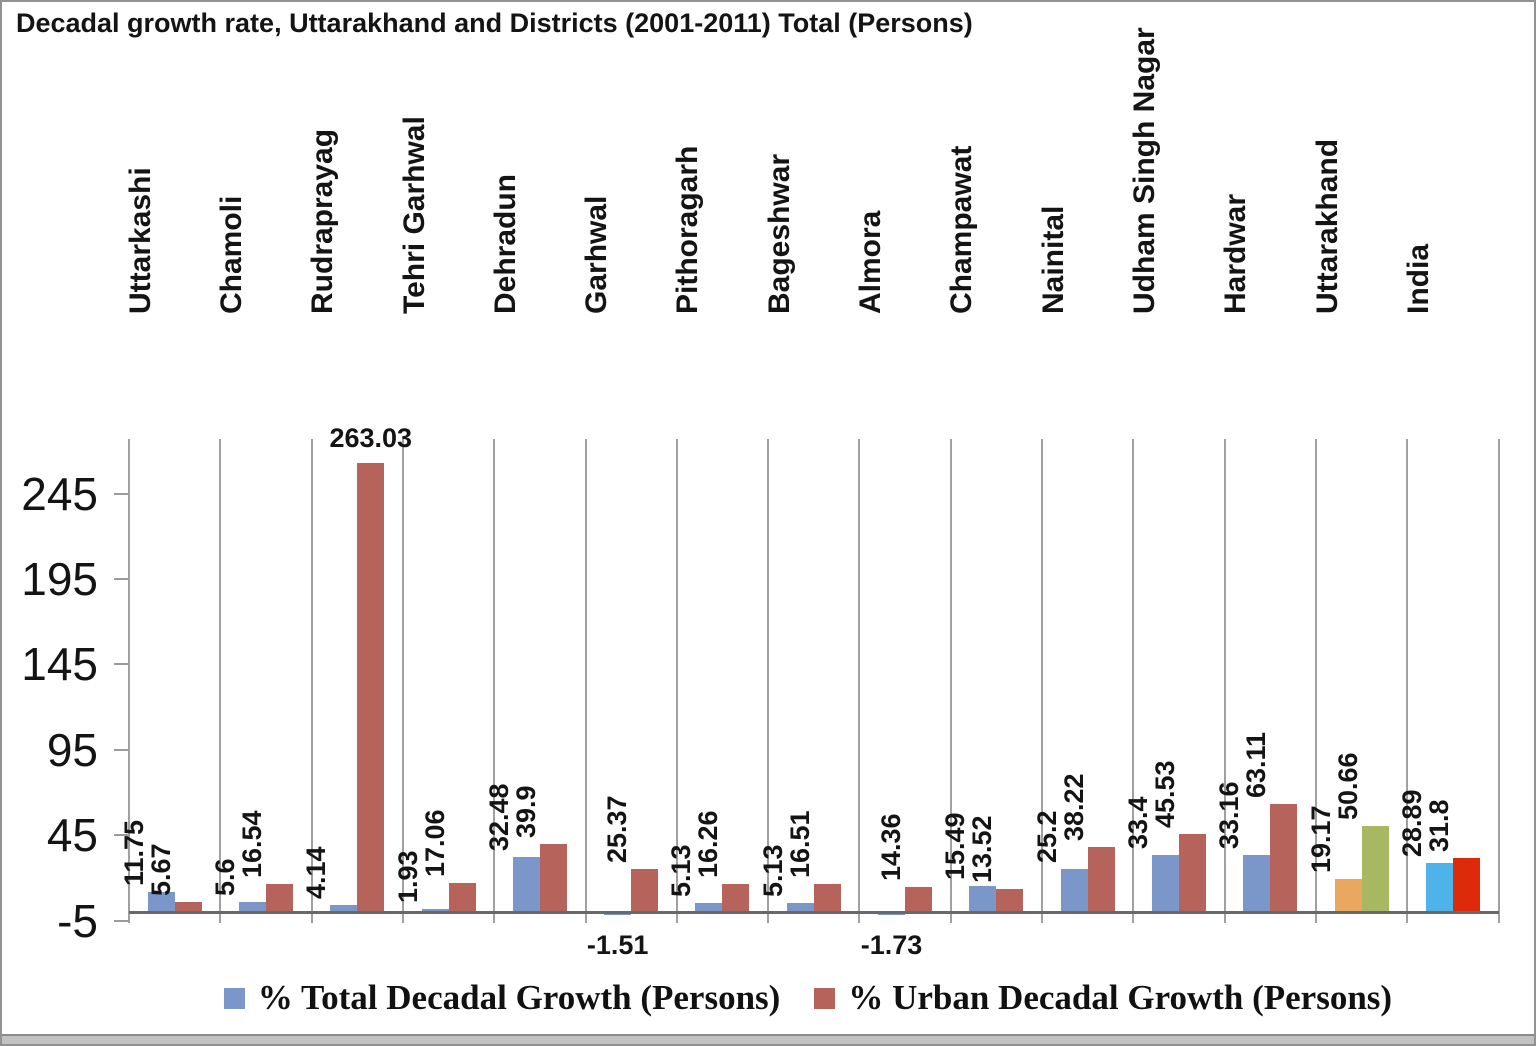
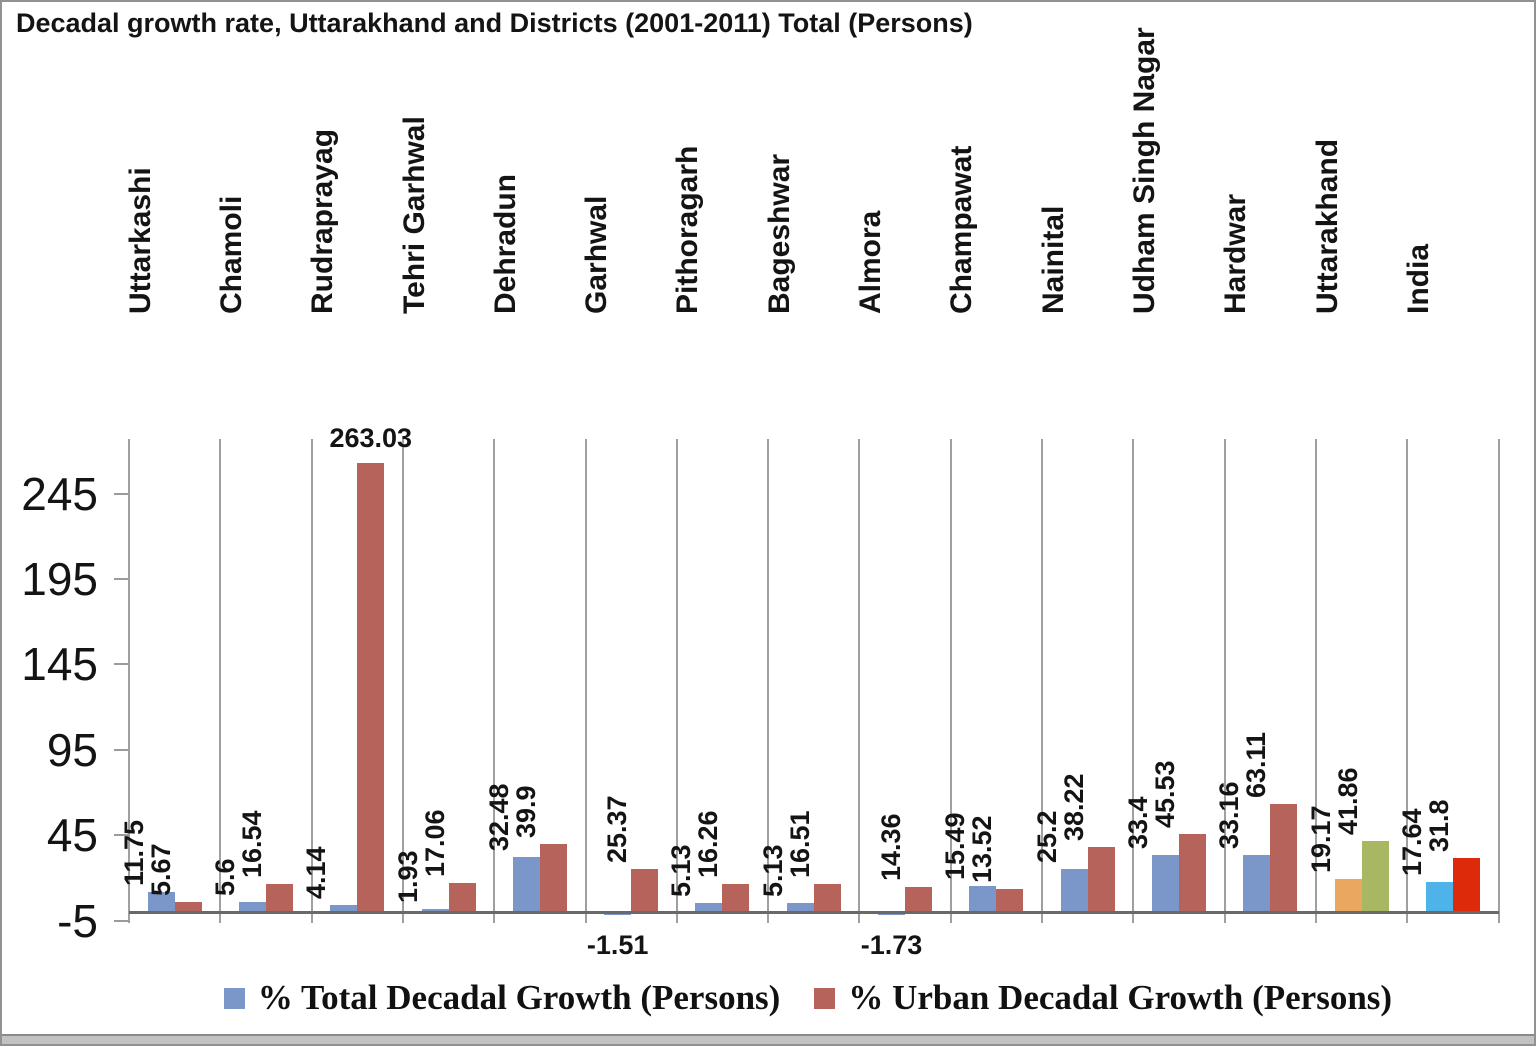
% Urban Decadal Growth (Persons)/Uttarakhand: 50.66 -> 41.86
% Total Decadal Growth (Persons)/India: 28.89 -> 17.64
